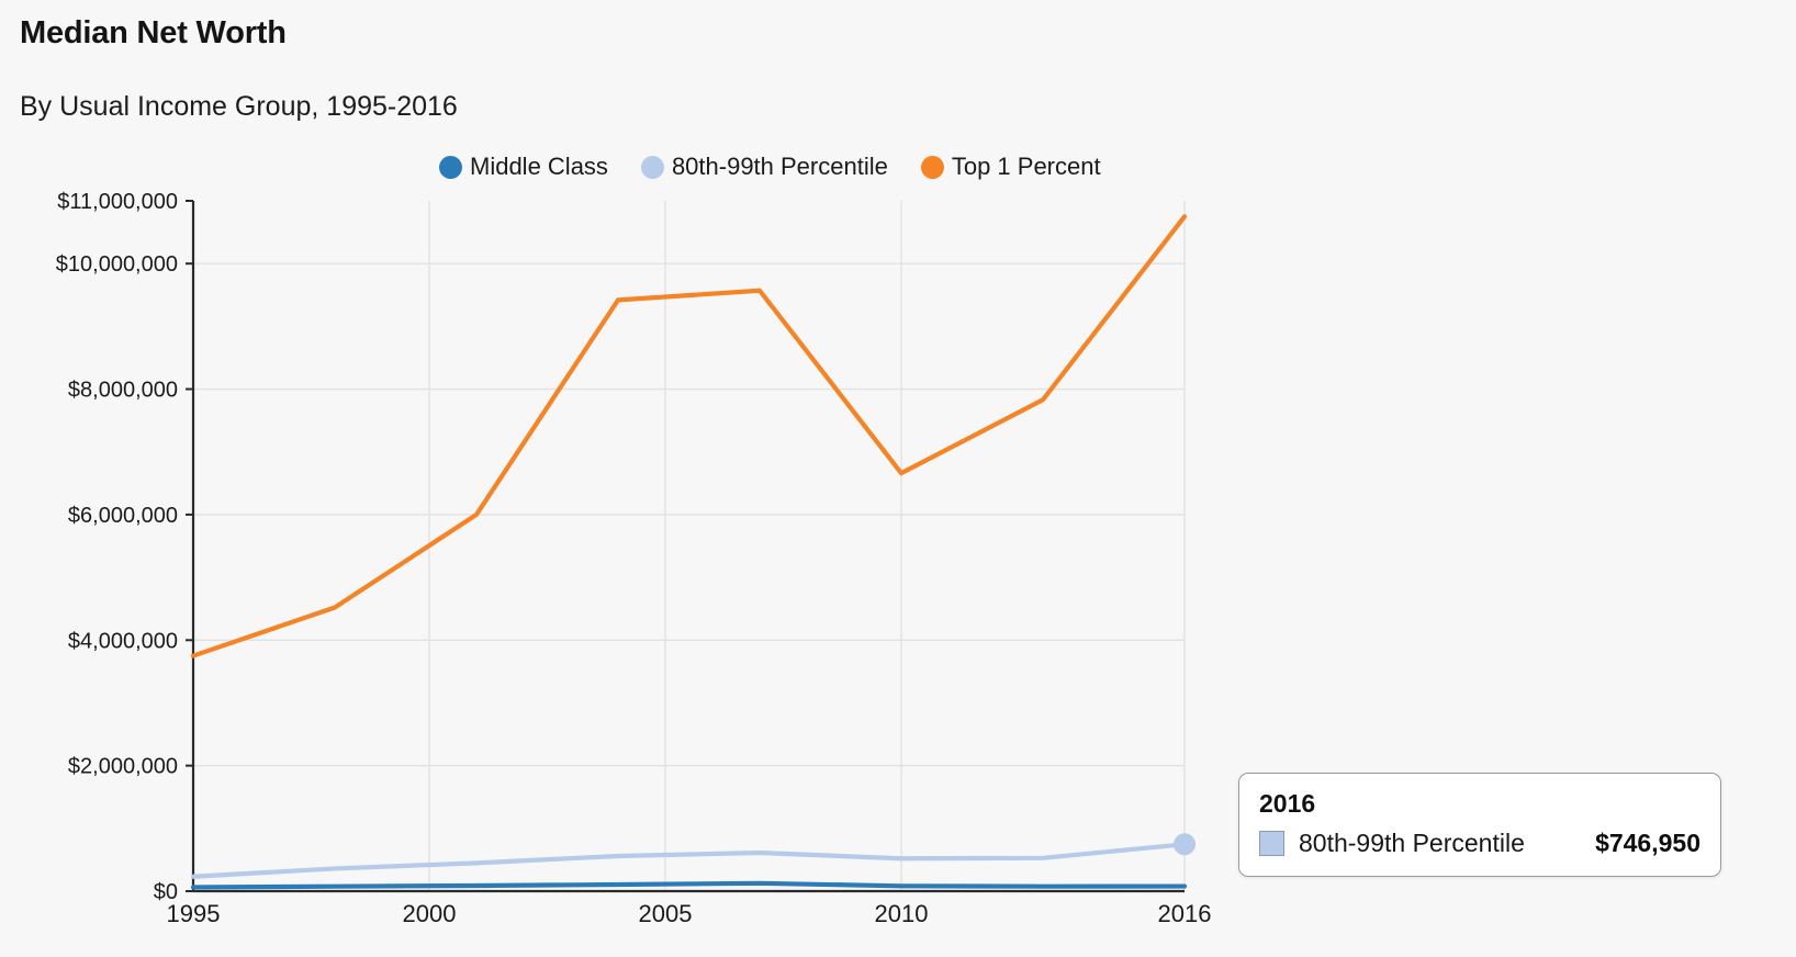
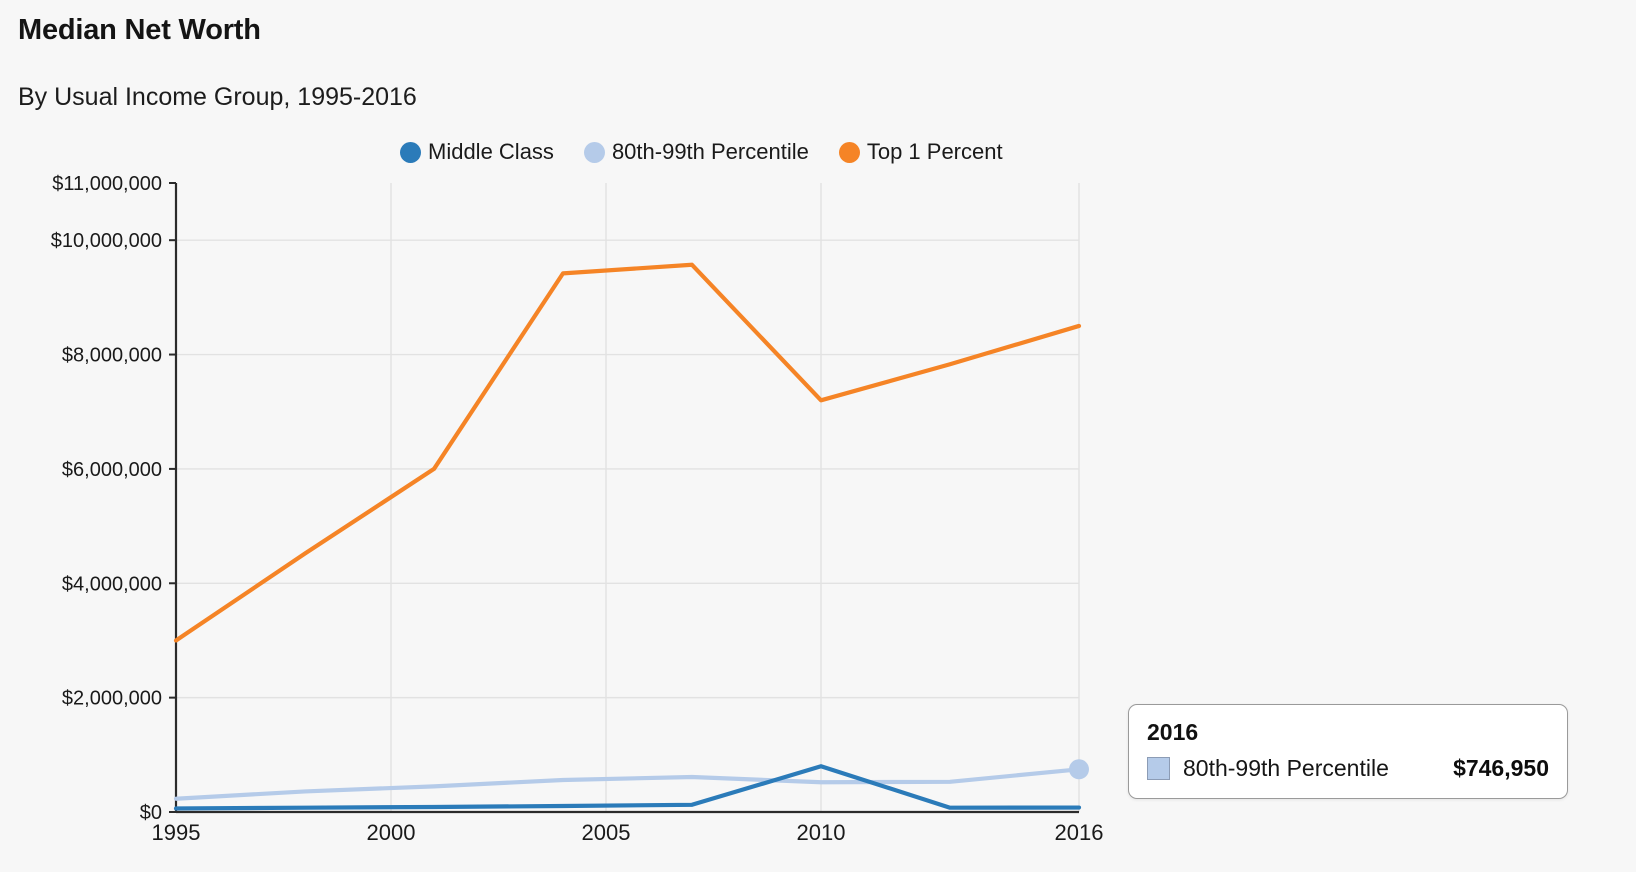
Top 1 Percent/1995: $3800000 -> $3000000
Middle Class/2010: $100000 -> $800000
Top 1 Percent/2010: $6700000 -> $7200000
Top 1 Percent/2016: $10800000 -> $8500000
